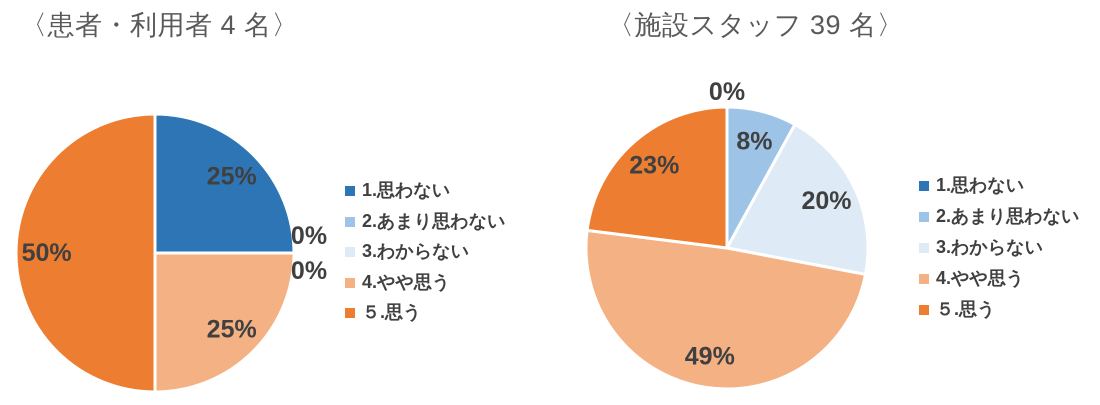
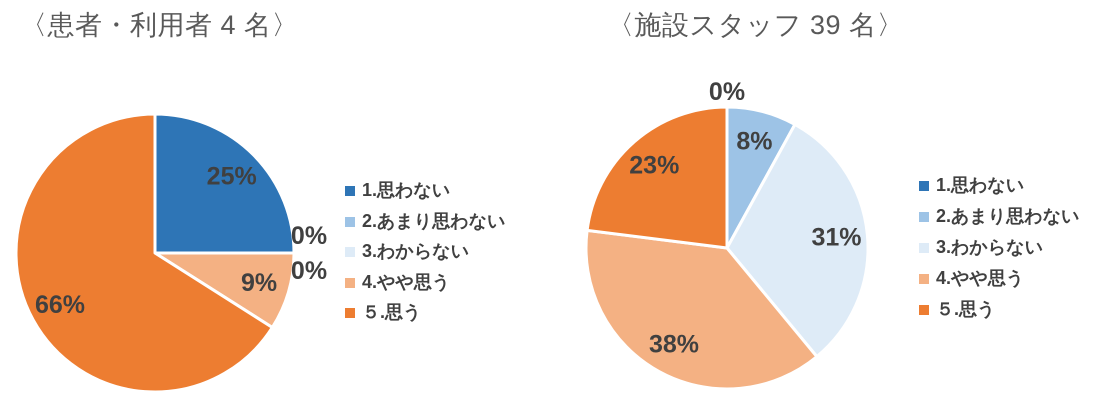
〈患者・利用者 4 名〉/4.やや思う: 25% -> 9%
〈患者・利用者 4 名〉/５.思う: 50% -> 66%
〈施設スタッフ 39 名〉/3.わからない: 20% -> 31%
〈施設スタッフ 39 名〉/4.やや思う: 49% -> 38%
